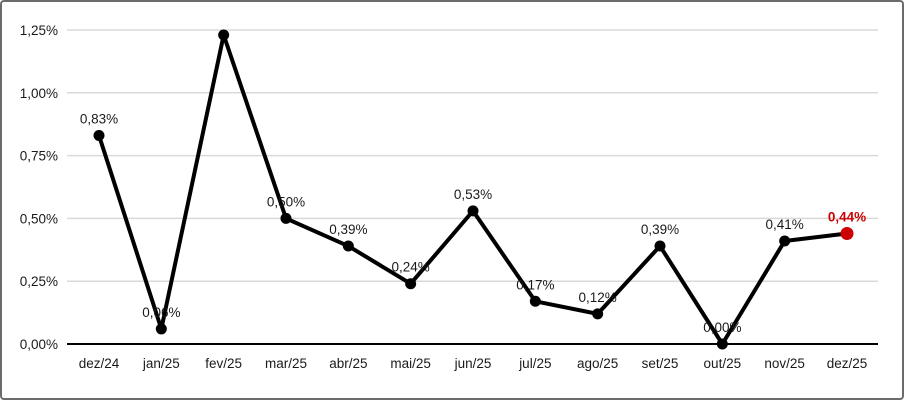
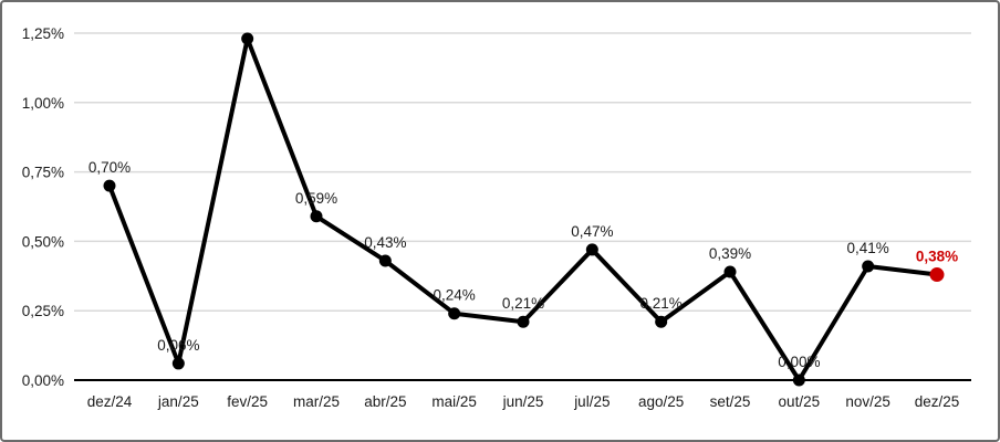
dez/24: 0,83% -> 0,70%
mar/25: 0,50% -> 0,59%
abr/25: 0,39% -> 0,43%
jun/25: 0,53% -> 0,21%
jul/25: 0,17% -> 0,47%
ago/25: 0,12% -> 0,21%
dez/25: 0,44% -> 0,38%
